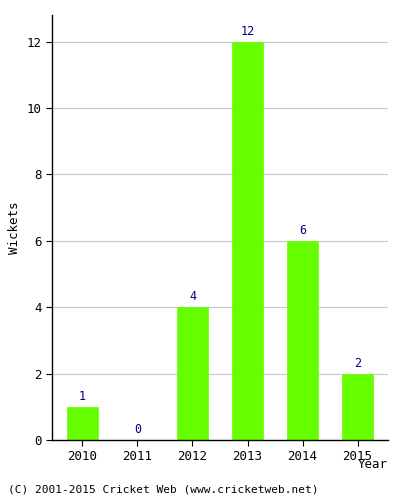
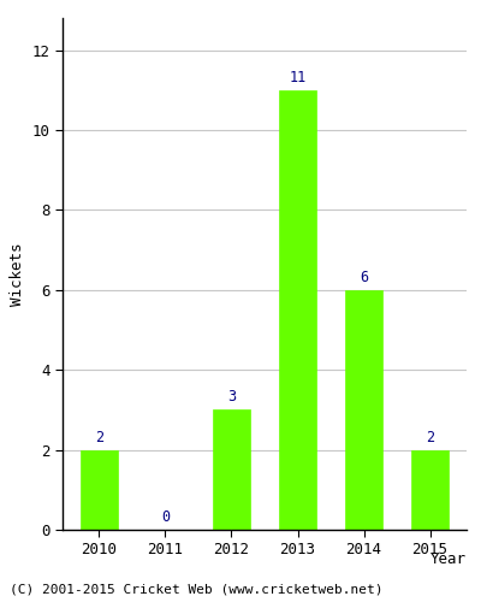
2010: 1 -> 2
2012: 4 -> 3
2013: 12 -> 11
